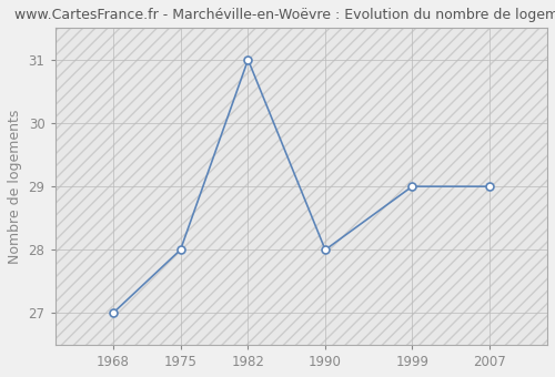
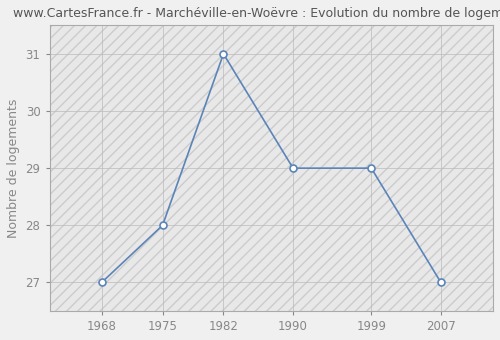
1990: 28 -> 29
2007: 29 -> 27
